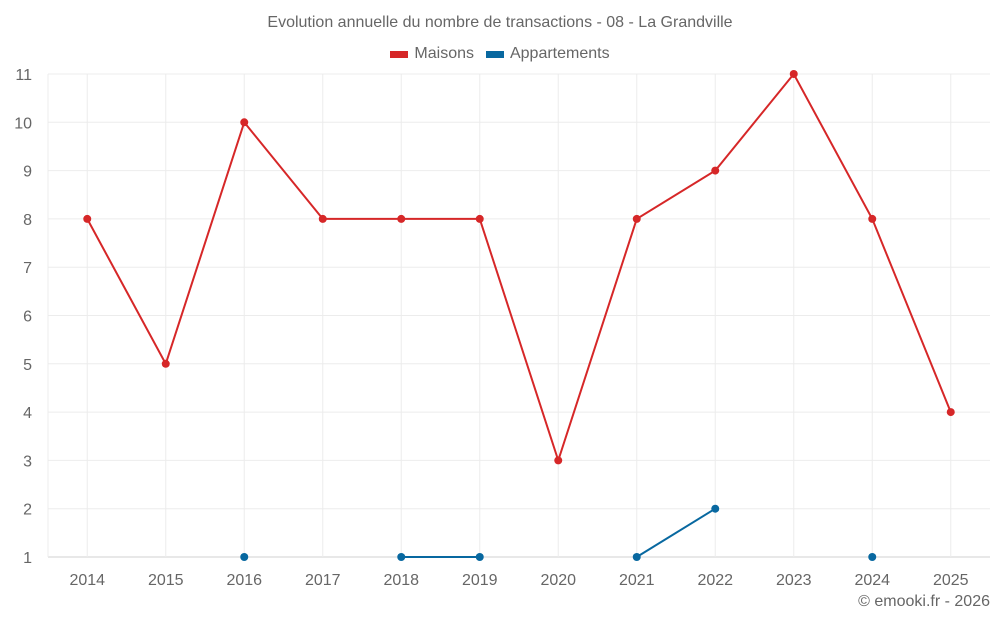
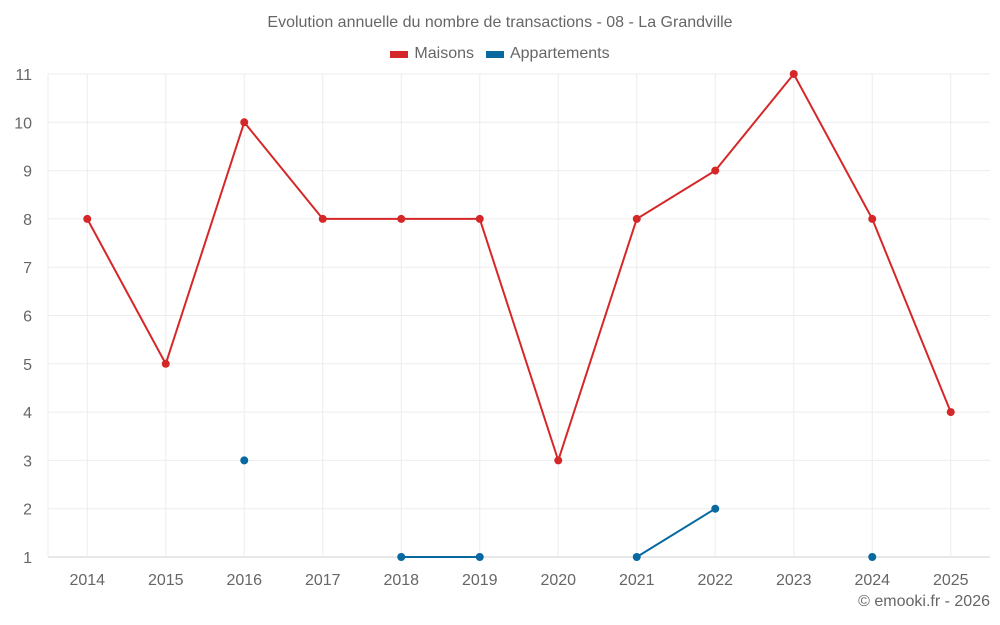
Appartements/2016: 1 -> 3
